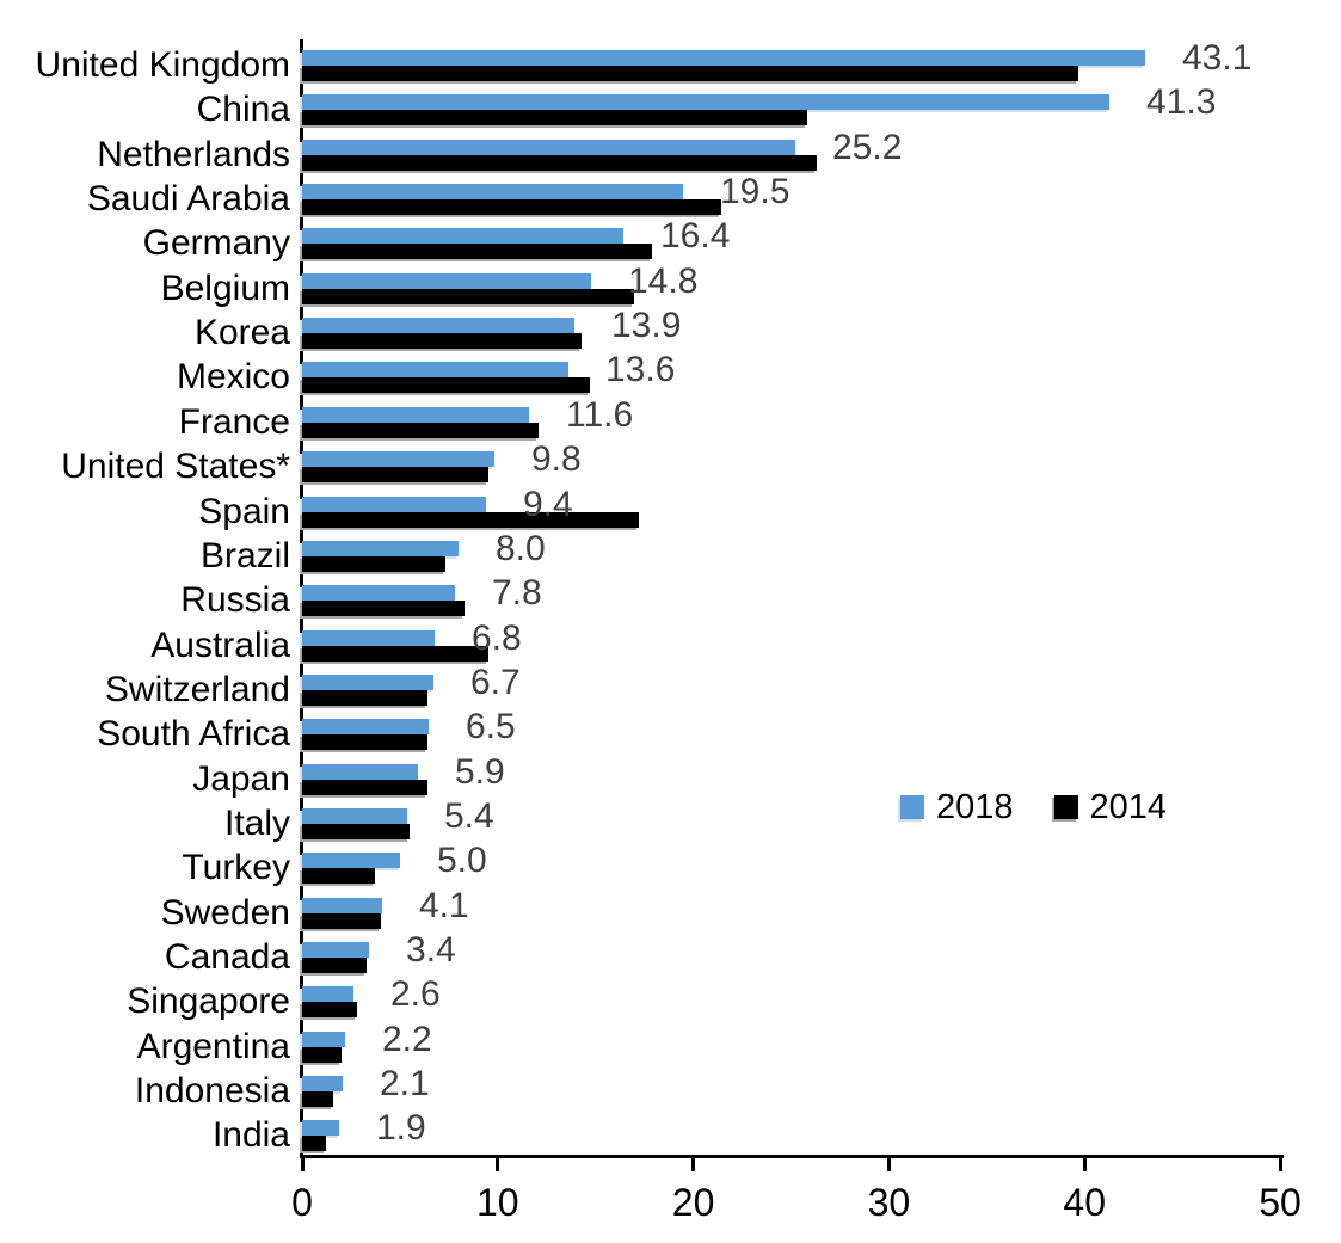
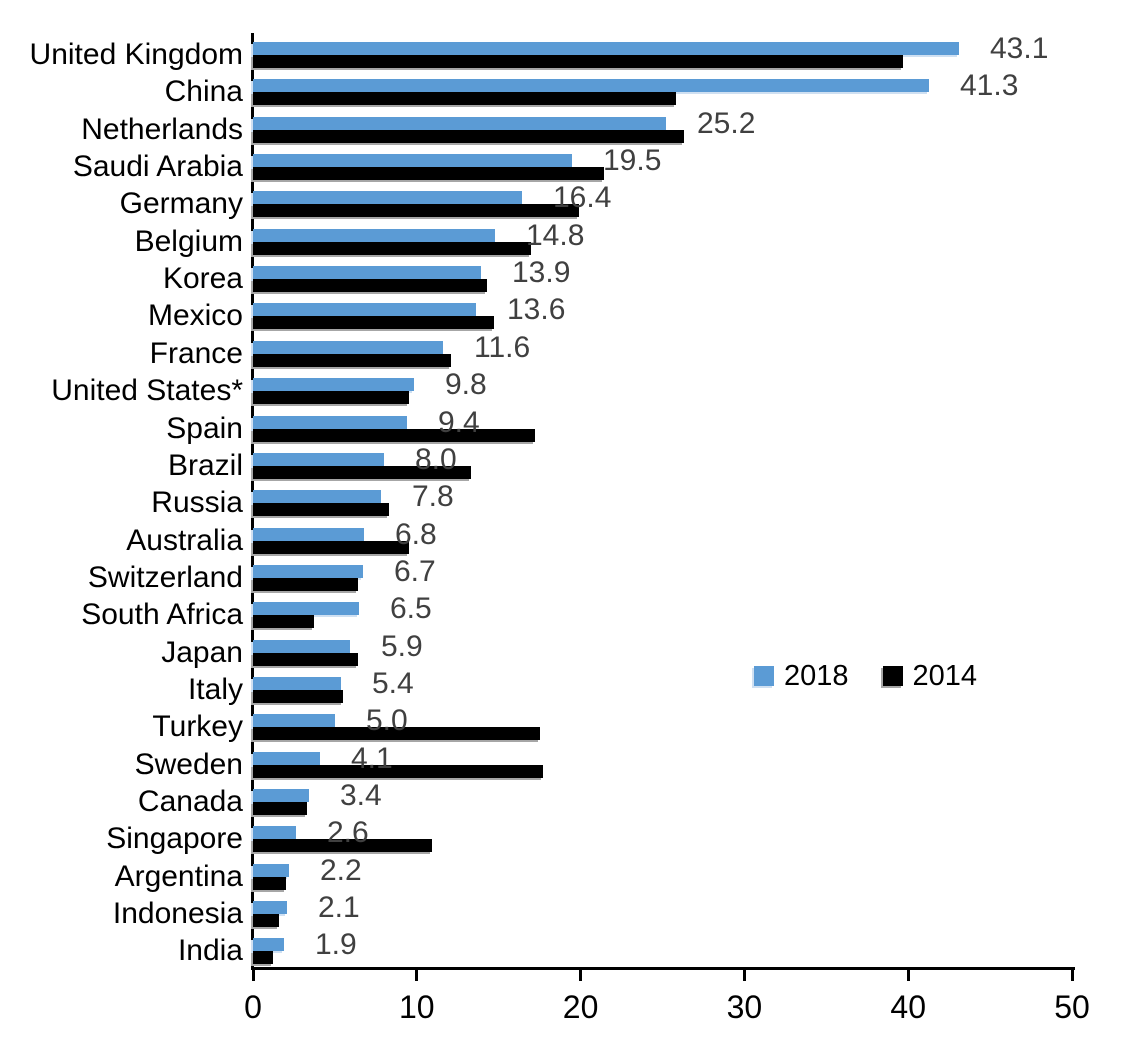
2014/Germany: 17.9 -> 19.9
2014/Brazil: 7.3 -> 13.3
2014/South Africa: 6.4 -> 3.7
2014/Turkey: 3.7 -> 17.5
2014/Sweden: 4.0 -> 17.7
2014/Singapore: 2.8 -> 10.9
